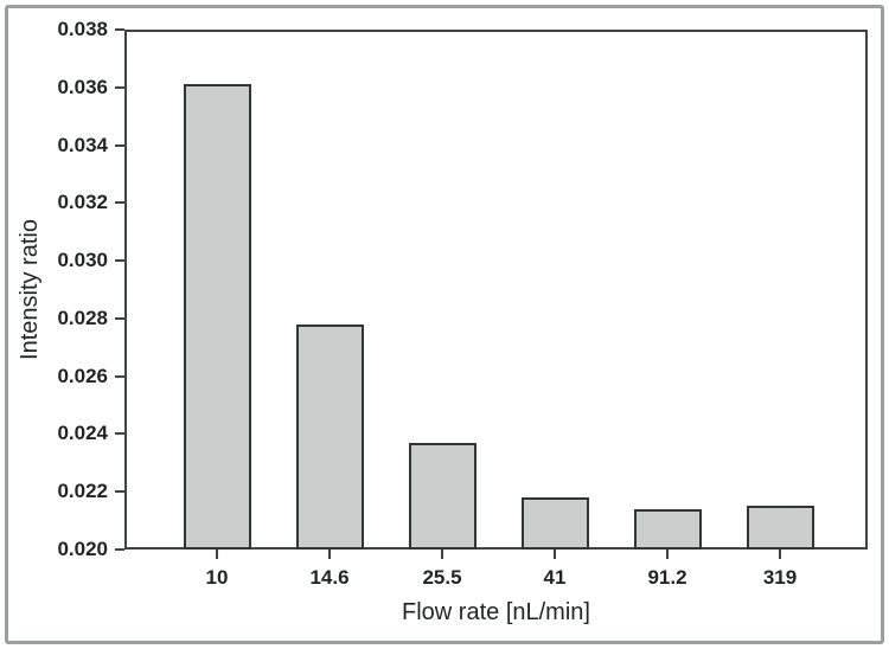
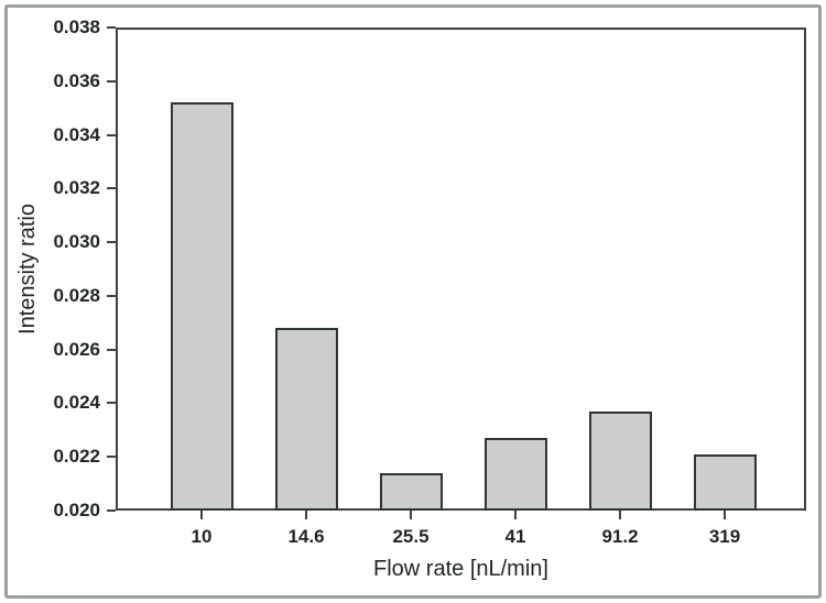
10: 0.0361 -> 0.0352
14.6: 0.0278 -> 0.0268
25.5: 0.0237 -> 0.0214
41: 0.0218 -> 0.0227
91.2: 0.0214 -> 0.0237
319: 0.0215 -> 0.0221
